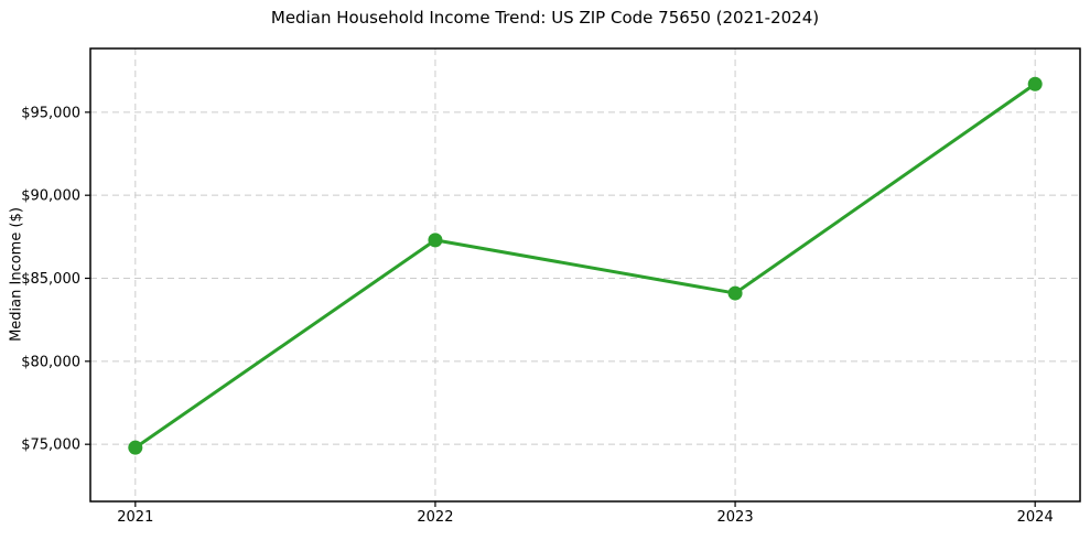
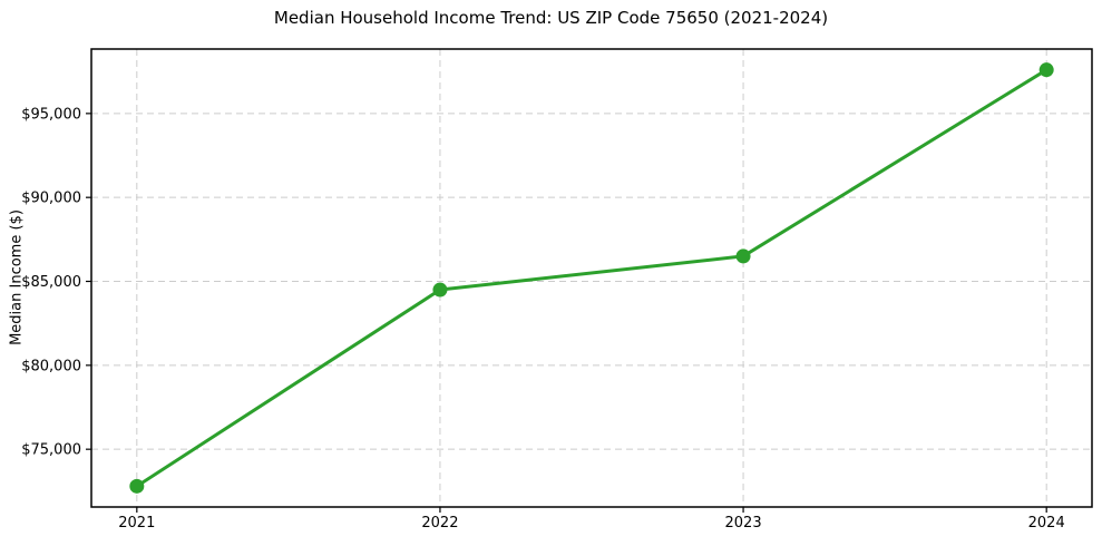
2021: $74800 -> $72800
2022: $87300 -> $84500
2023: $84100 -> $86500
2024: $96700 -> $97600
